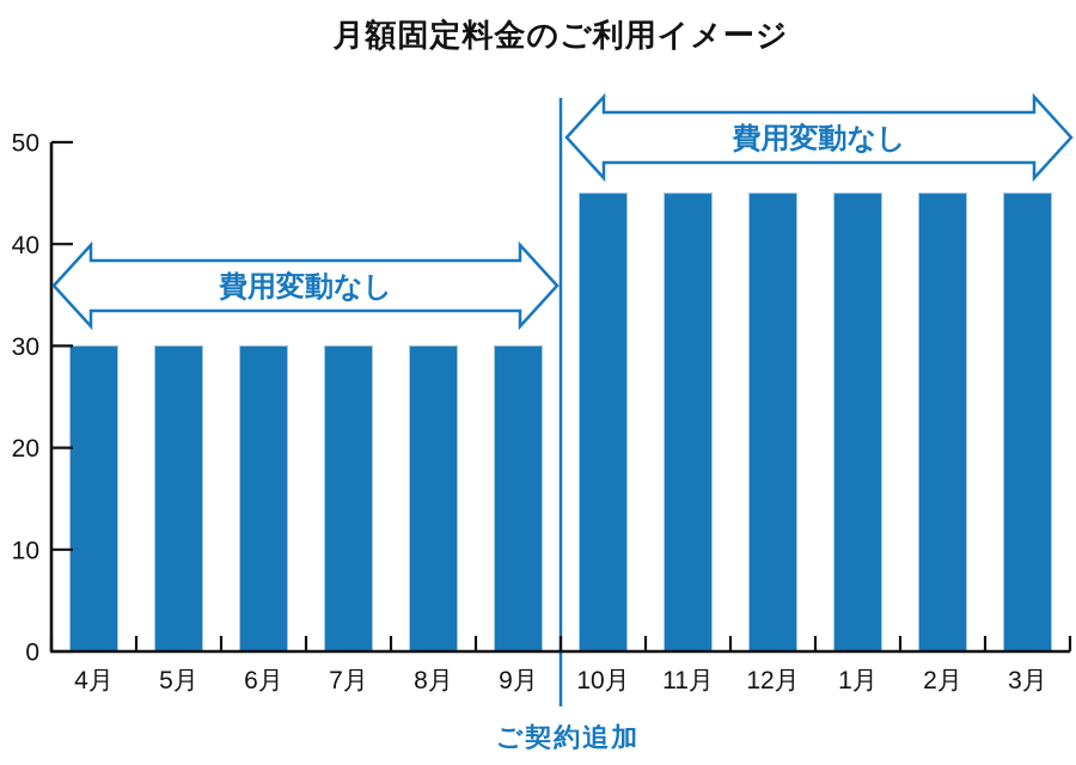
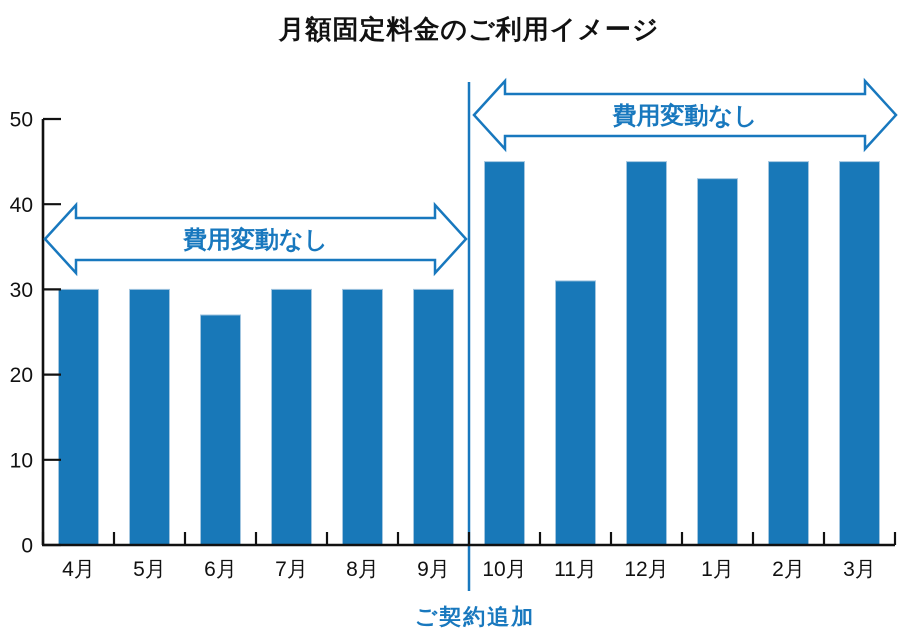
6月: 30 -> 27
11月: 45 -> 31
1月: 45 -> 43
